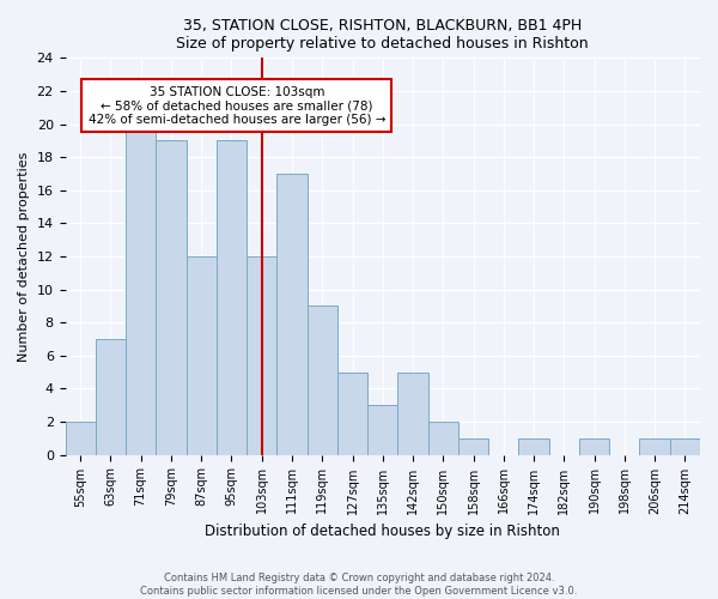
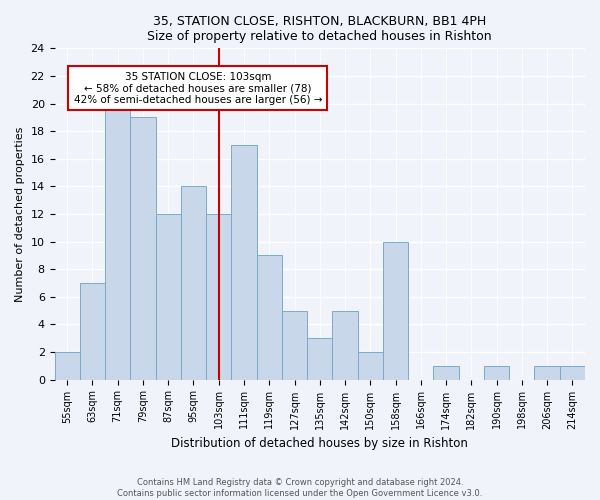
95sqm: 19 -> 14
158sqm: 1 -> 10
